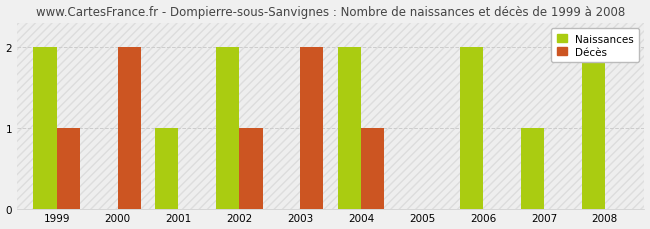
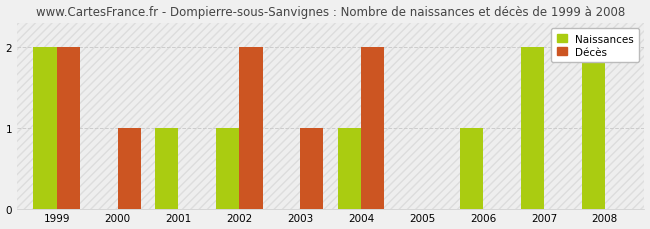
Décès/1999: 1 -> 2
Décès/2000: 2 -> 1
Naissances/2002: 2 -> 1
Décès/2002: 1 -> 2
Décès/2003: 2 -> 1
Naissances/2004: 2 -> 1
Décès/2004: 1 -> 2
Naissances/2006: 2 -> 1
Naissances/2007: 1 -> 2
